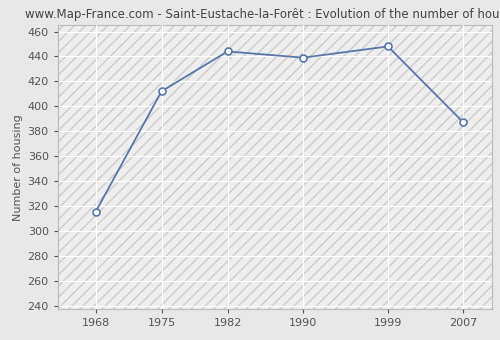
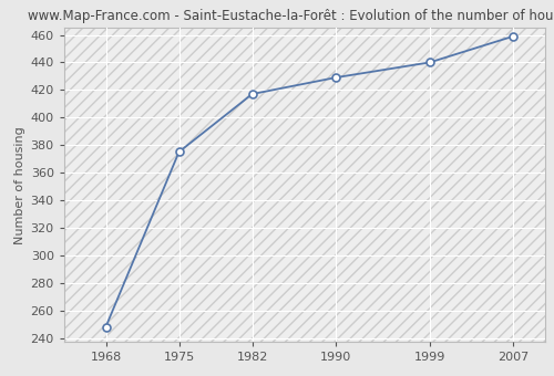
1968: 315 -> 248
1975: 412 -> 375
1982: 444 -> 417
1990: 439 -> 429
1999: 448 -> 440
2007: 387 -> 459
